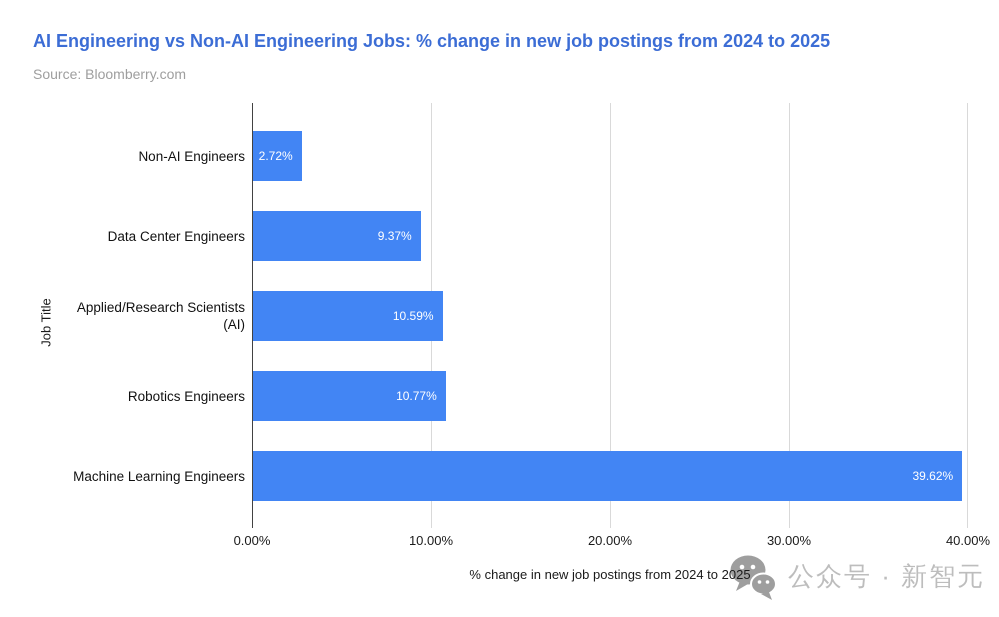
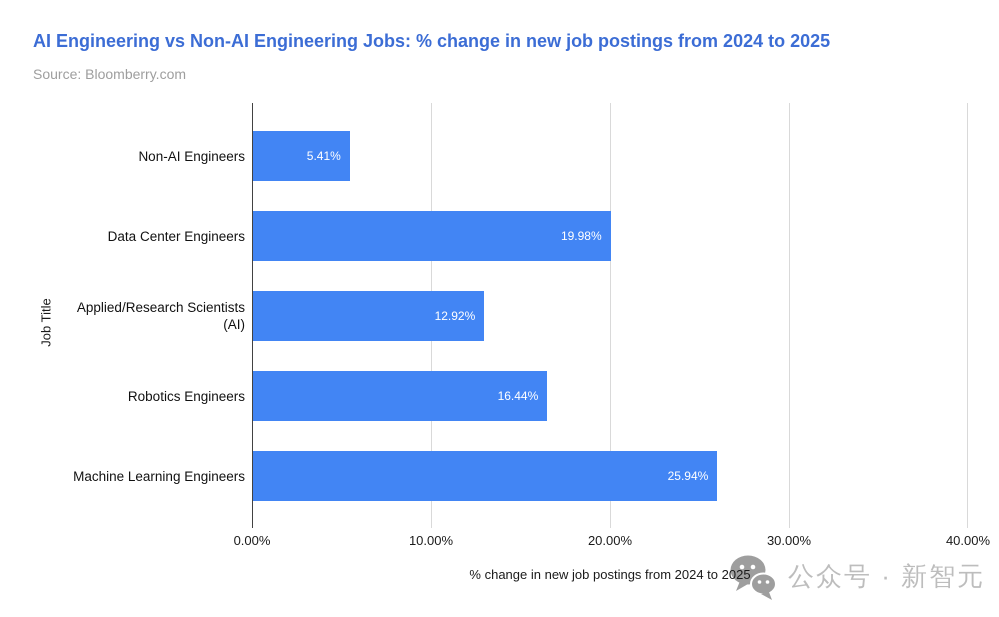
Non-AI Engineers: 2.72% -> 5.41%
Data Center Engineers: 9.37% -> 19.98%
Applied/Research Scientists (AI): 10.59% -> 12.92%
Robotics Engineers: 10.77% -> 16.44%
Machine Learning Engineers: 39.62% -> 25.94%
